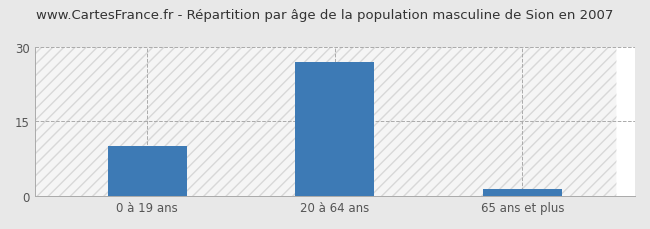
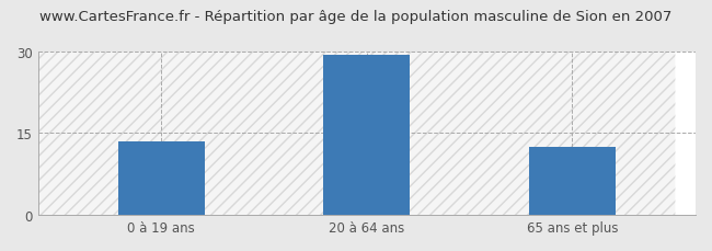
0 à 19 ans: 10.0 -> 13.4
20 à 64 ans: 27.0 -> 29.3
65 ans et plus: 1.5 -> 12.5
